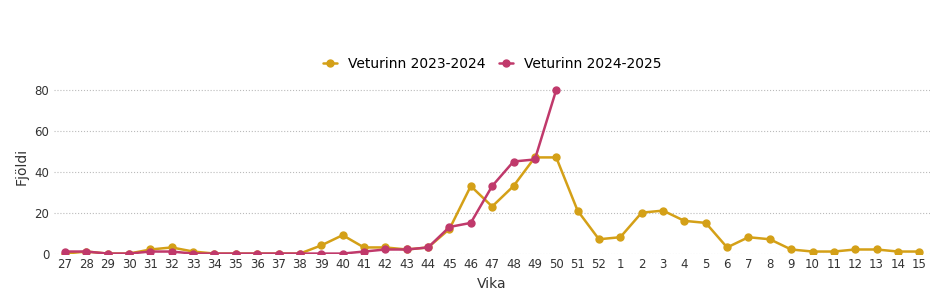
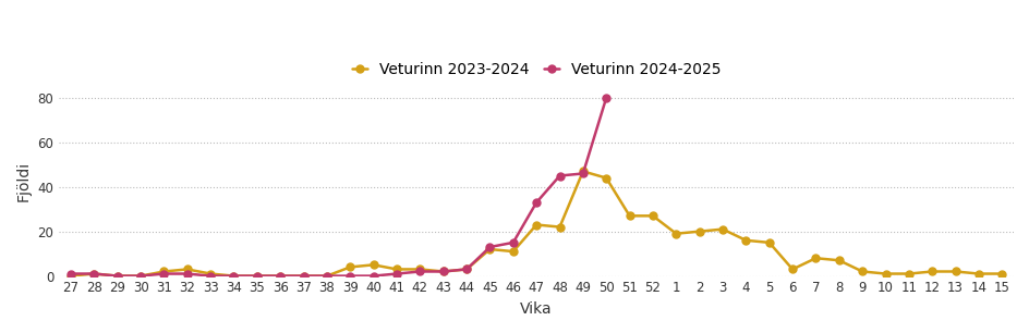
Veturinn 2023-2024/40: 9 -> 5
Veturinn 2023-2024/46: 33 -> 11
Veturinn 2023-2024/48: 33 -> 22
Veturinn 2023-2024/50: 47 -> 44
Veturinn 2023-2024/51: 21 -> 27
Veturinn 2023-2024/52: 7 -> 27
Veturinn 2023-2024/1: 8 -> 19
